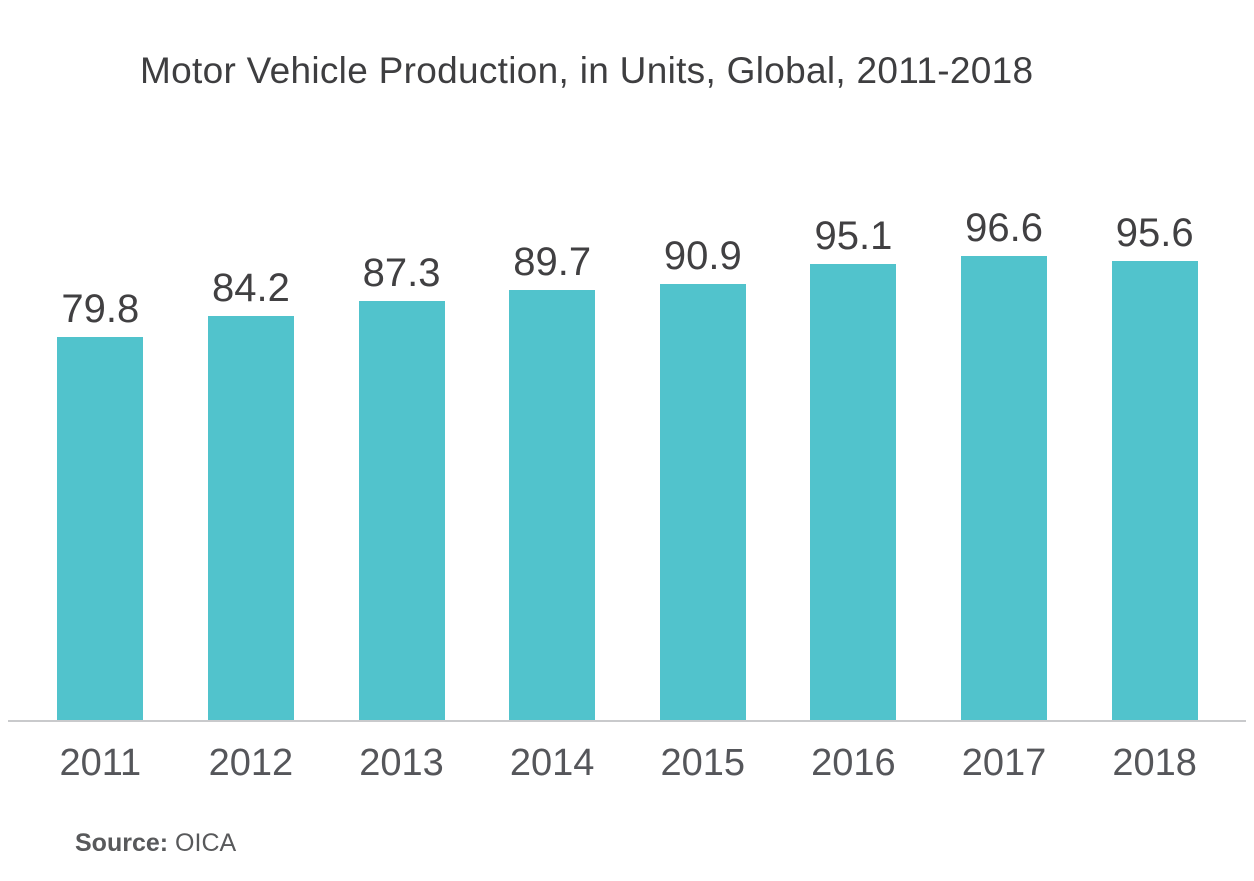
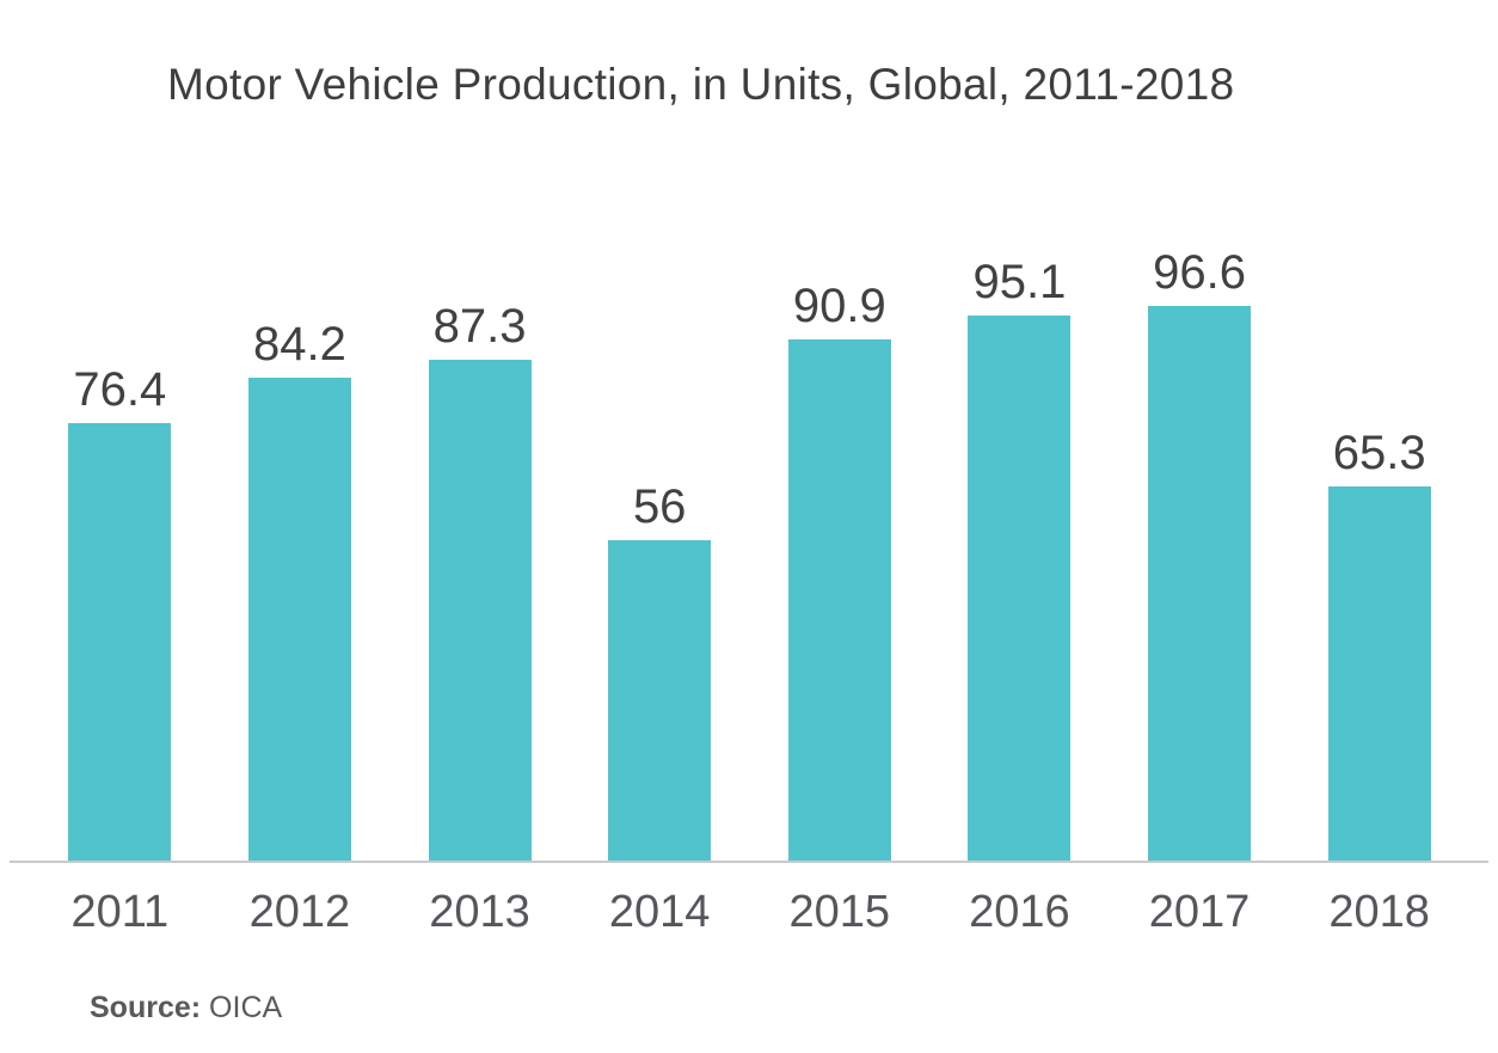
2011: 79.8 -> 76.4
2014: 89.7 -> 56
2018: 95.6 -> 65.3
